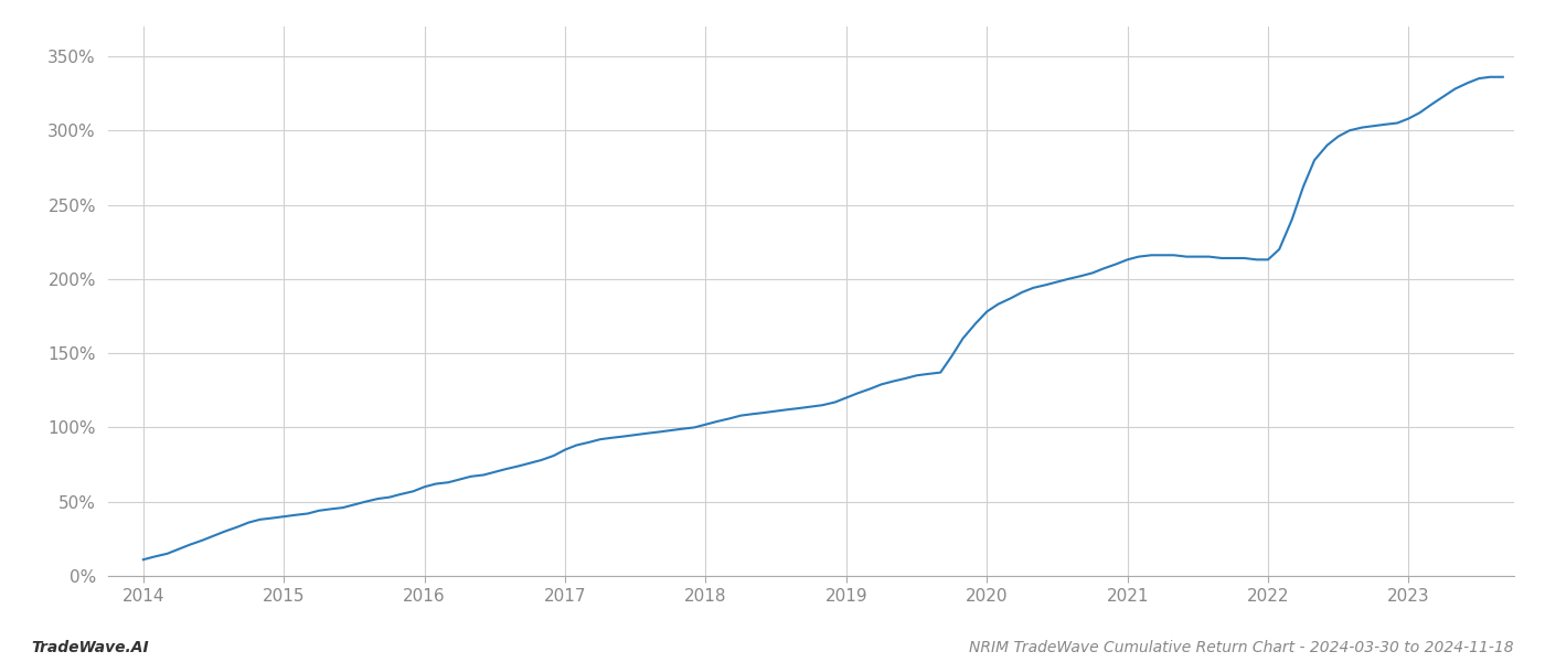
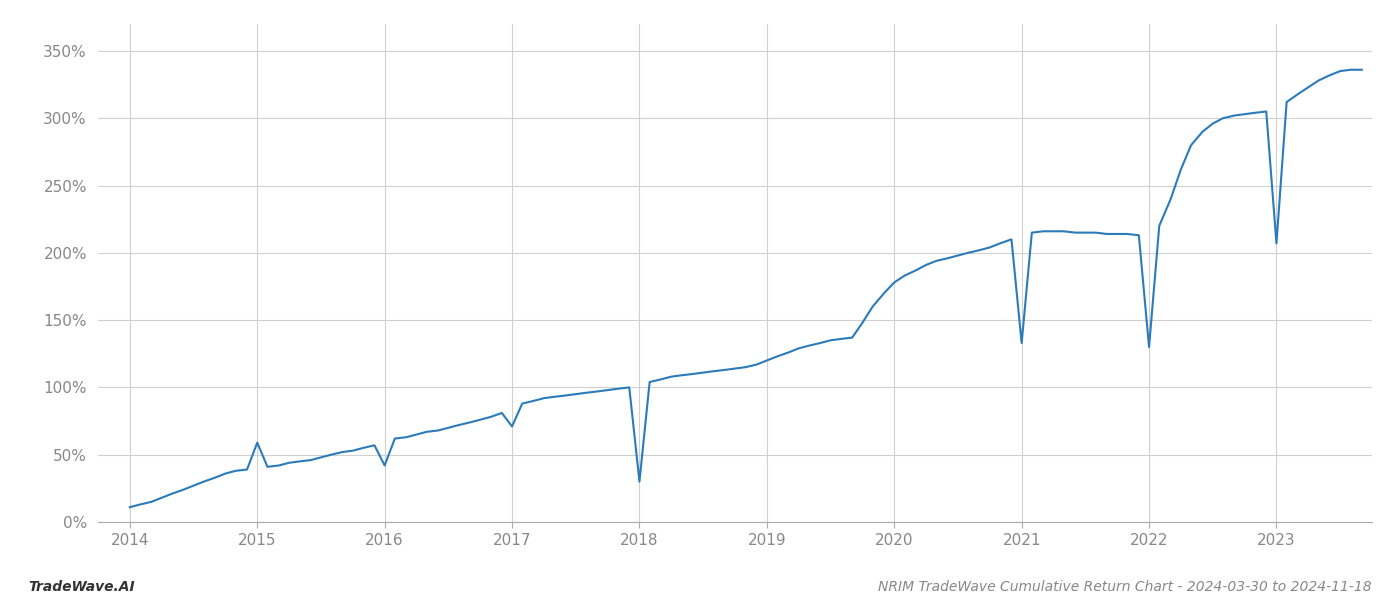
2015: 40% -> 59%
2016: 60% -> 42%
2017: 85% -> 71%
2018: 102% -> 30%
2021: 213% -> 133%
2022: 213% -> 130%
2023: 308% -> 207%
